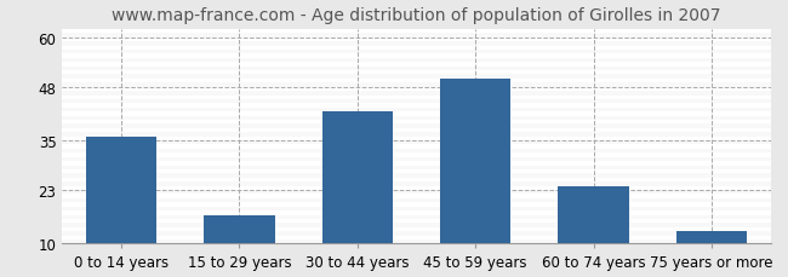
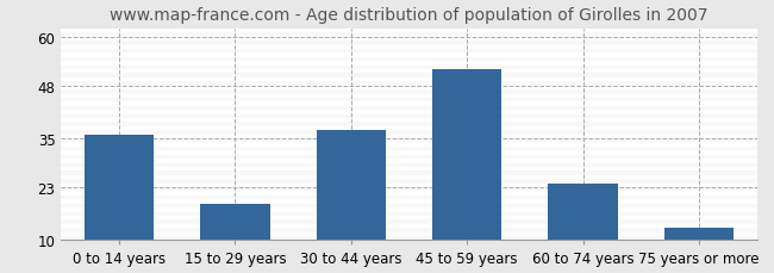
15 to 29 years: 17 -> 19
30 to 44 years: 42 -> 37
45 to 59 years: 50 -> 52
